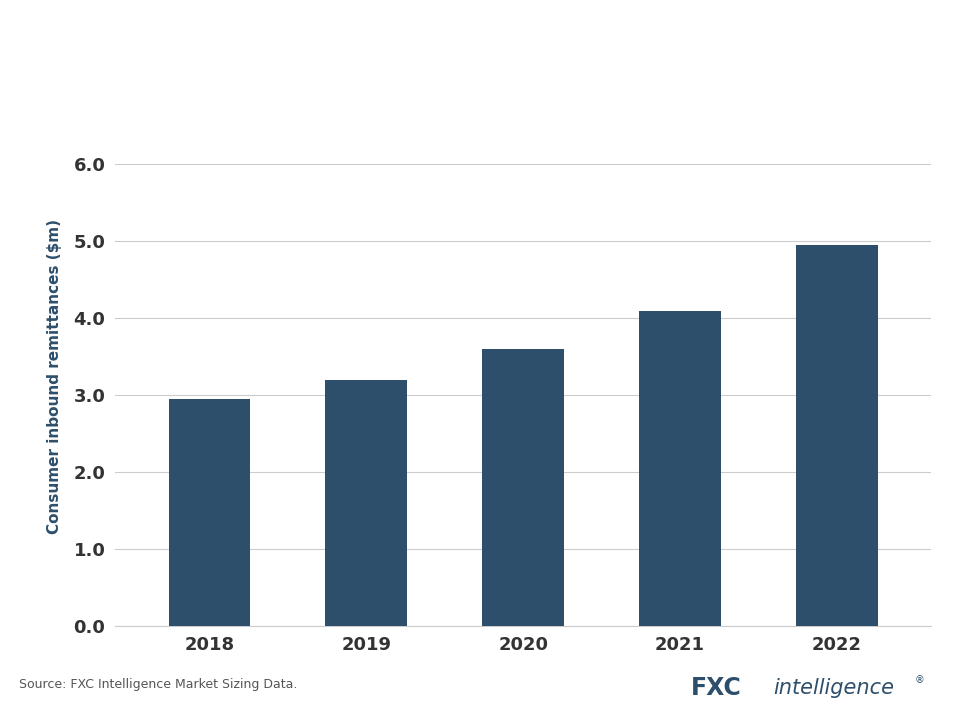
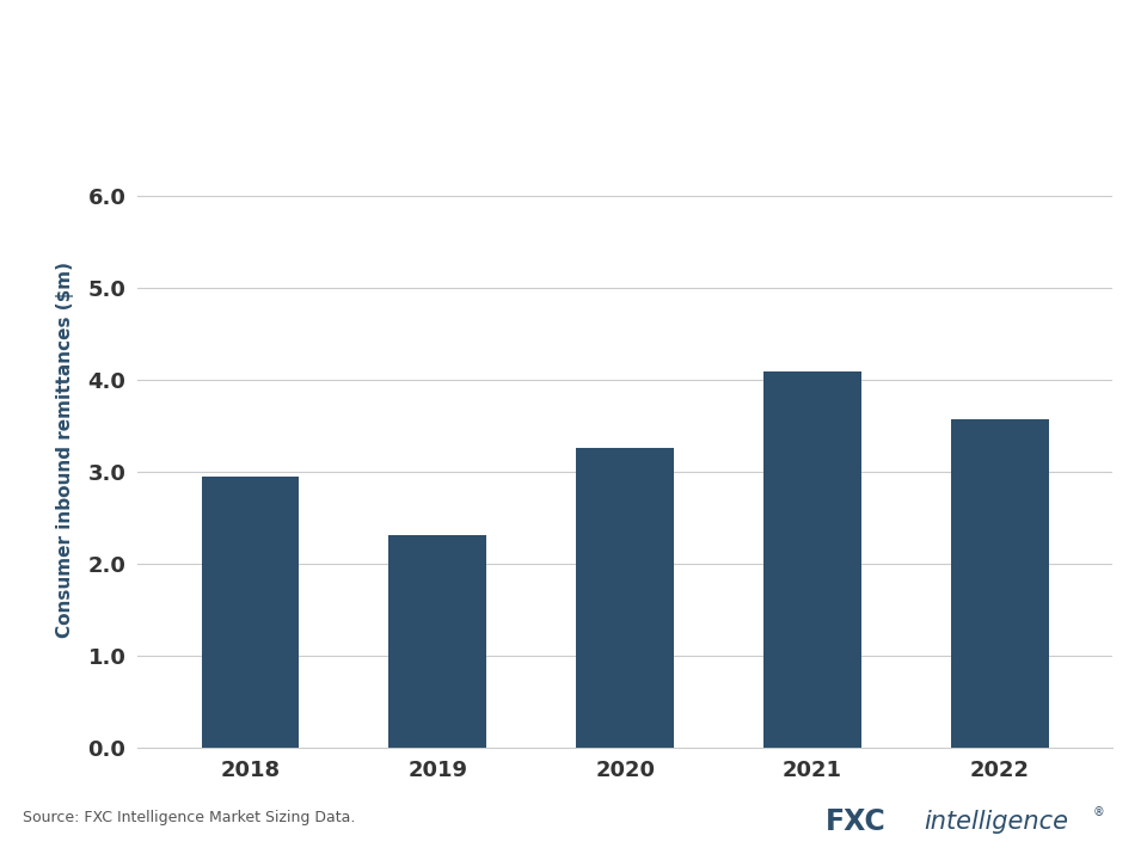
2019: 3.20 -> 2.32
2020: 3.60 -> 3.26
2022: 4.95 -> 3.58
